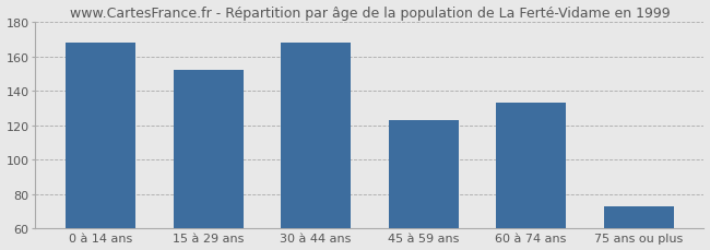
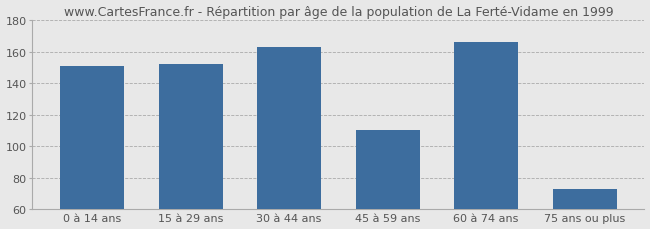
0 à 14 ans: 168 -> 151
30 à 44 ans: 168 -> 163
45 à 59 ans: 123 -> 110
60 à 74 ans: 133 -> 166
